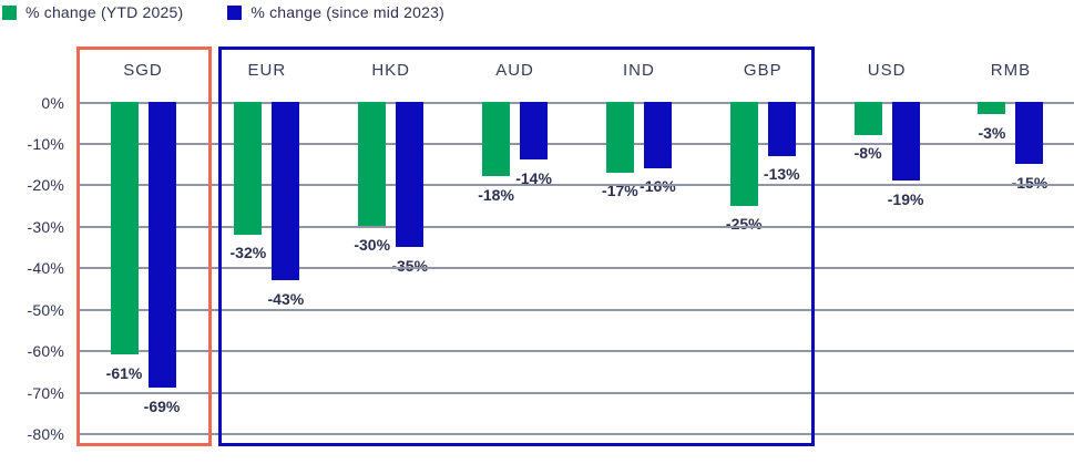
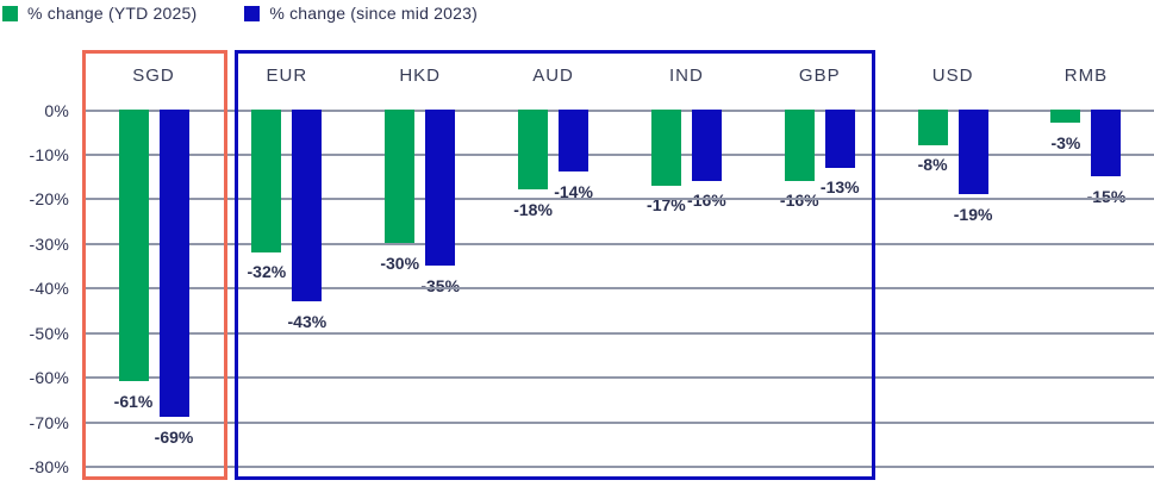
% change (YTD 2025)/GBP: -25% -> -16%
